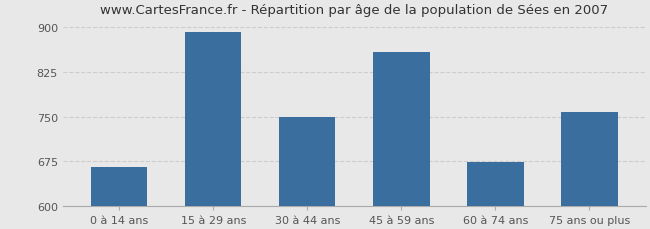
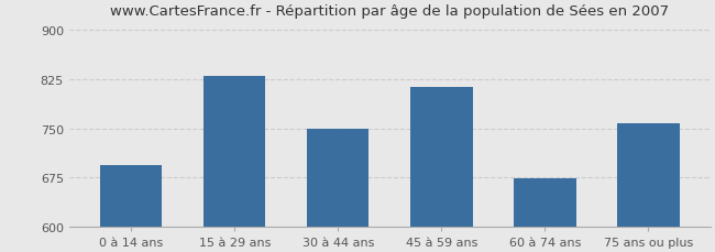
0 à 14 ans: 665 -> 694
15 à 29 ans: 893 -> 830
45 à 59 ans: 858 -> 814
